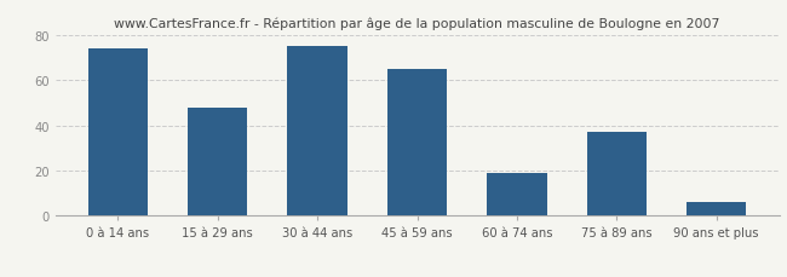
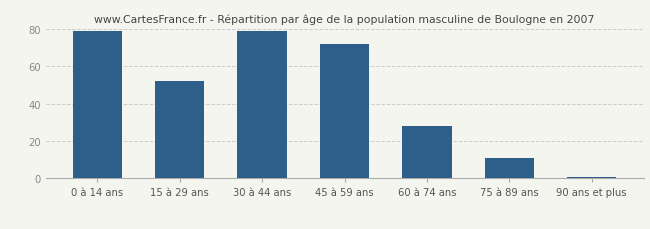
0 à 14 ans: 74 -> 79
15 à 29 ans: 48 -> 52
30 à 44 ans: 75 -> 79
45 à 59 ans: 65 -> 72
60 à 74 ans: 19 -> 28
75 à 89 ans: 37 -> 11
90 ans et plus: 6 -> 1
